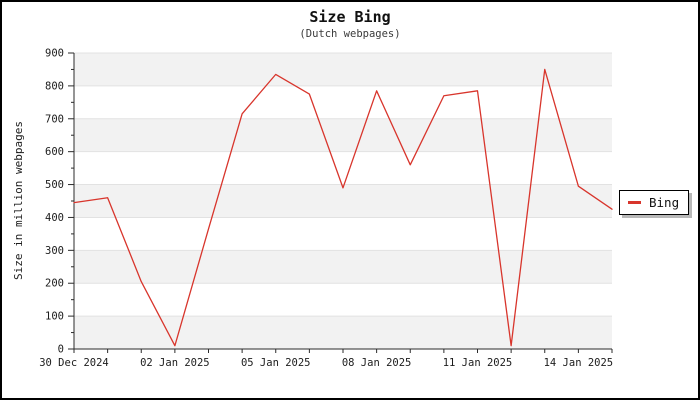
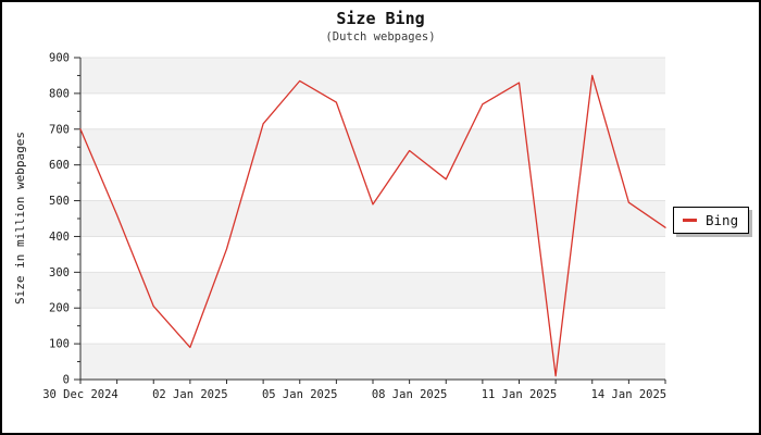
30 Dec 2024: 440 -> 700
02 Jan 2025: 10 -> 90
08 Jan 2025: 780 -> 640
11 Jan 2025: 780 -> 830
